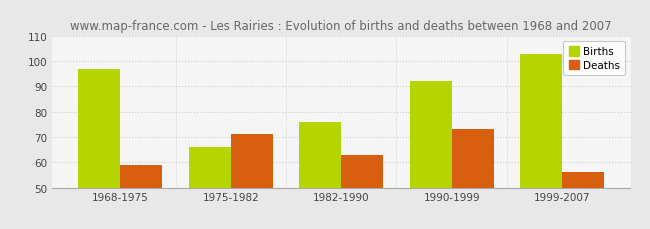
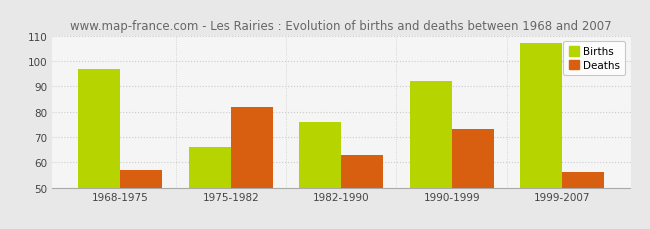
Deaths/1968-1975: 59 -> 57
Deaths/1975-1982: 71 -> 82
Births/1999-2007: 103 -> 107
